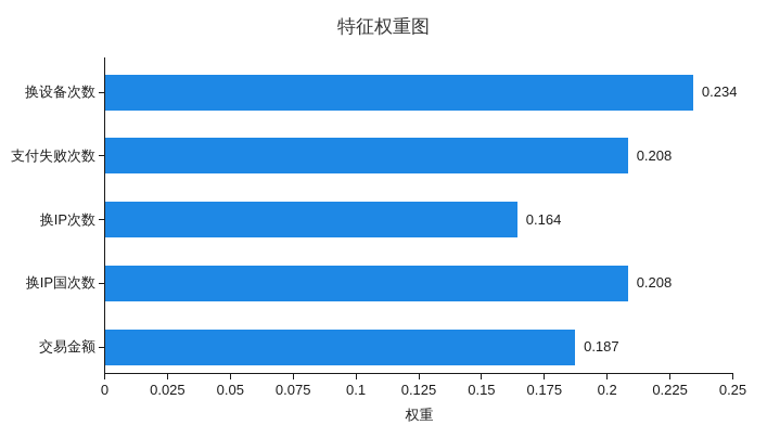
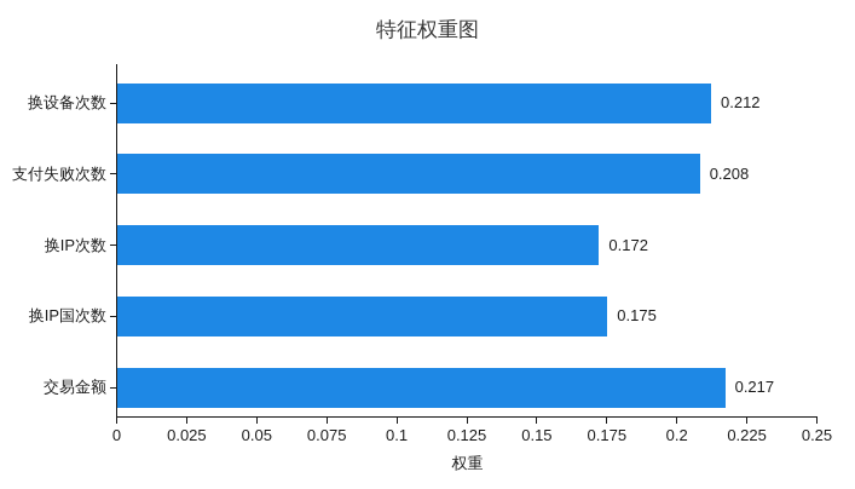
换设备次数: 0.234 -> 0.212
换IP次数: 0.164 -> 0.172
换IP国次数: 0.208 -> 0.175
交易金额: 0.187 -> 0.217
